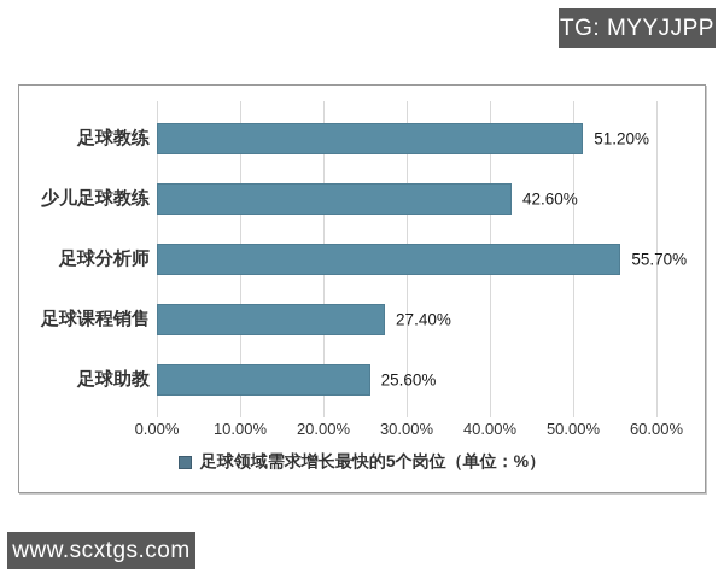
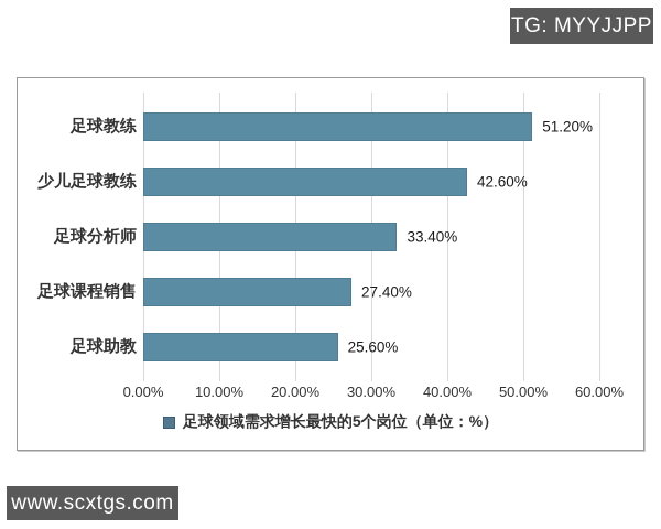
足球分析师: 55.70% -> 33.40%
